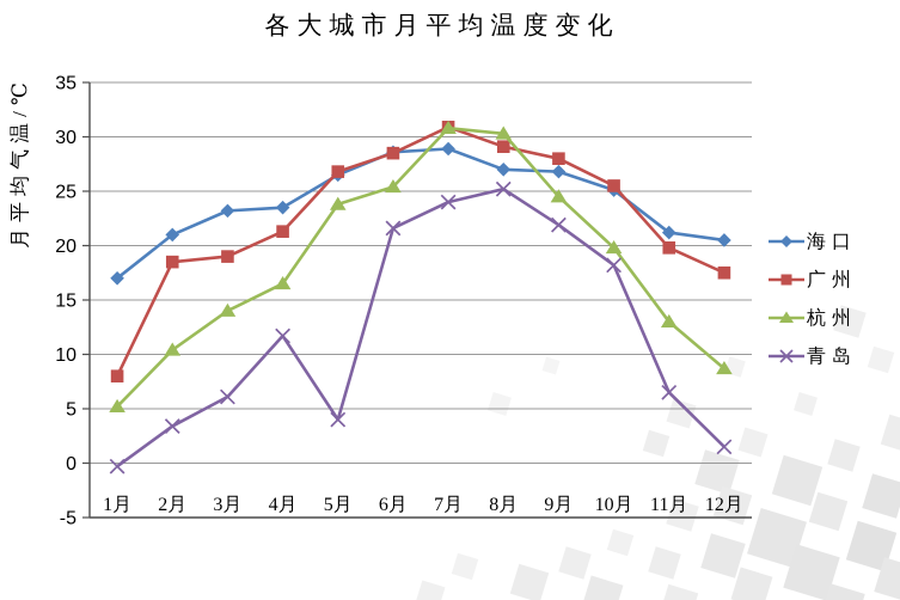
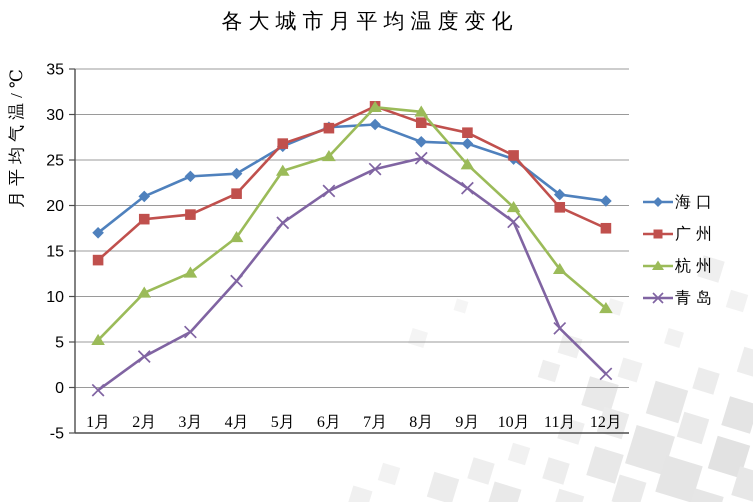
广州/1月: 8 -> 14
杭州/3月: 14 -> 13
青岛/5月: 4 -> 18
